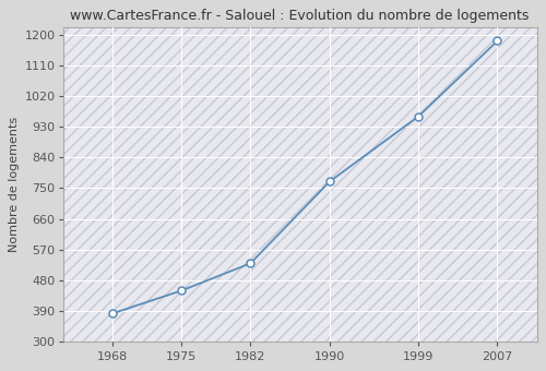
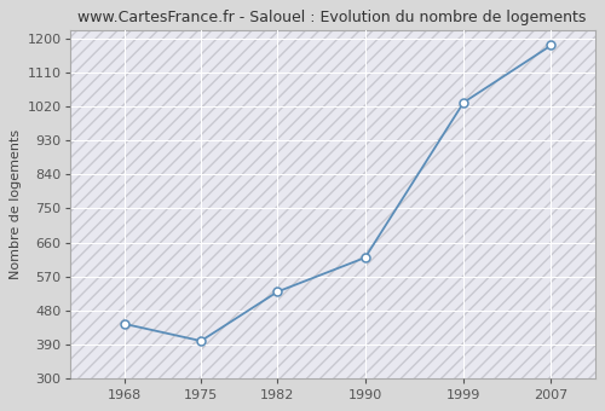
1968: 383 -> 445
1975: 450 -> 400
1990: 769 -> 620
1999: 960 -> 1030
